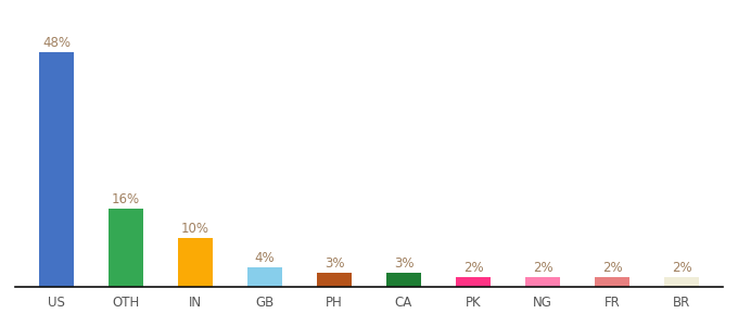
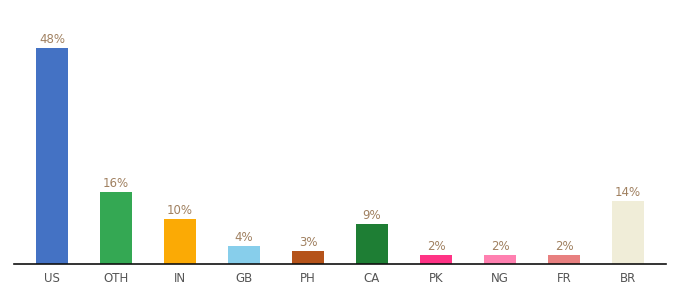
CA: 3% -> 9%
BR: 2% -> 14%
